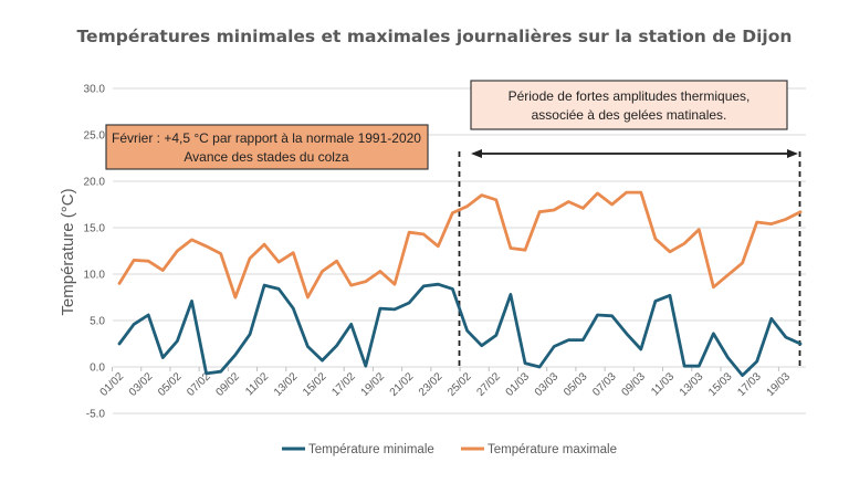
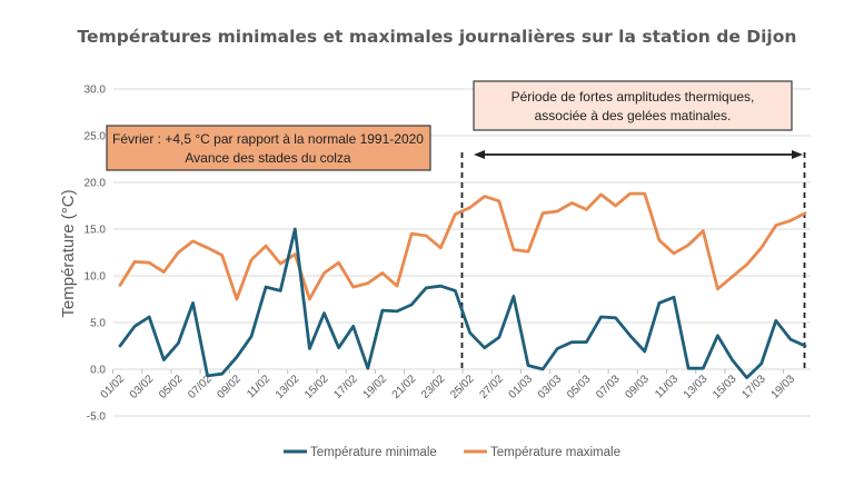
Température minimale/13/02: 6 -> 15
Température minimale/15/02: 1 -> 6
Température maximale/17/03: 16 -> 13
